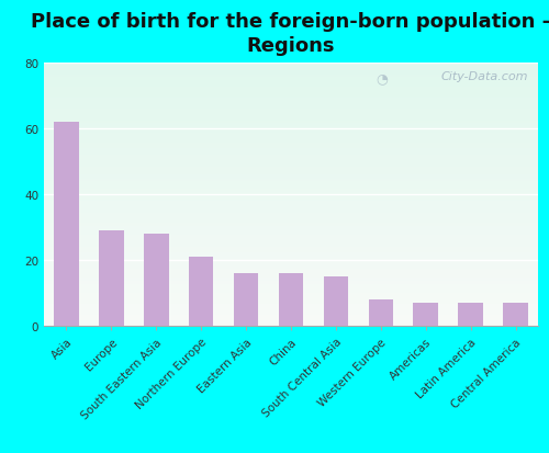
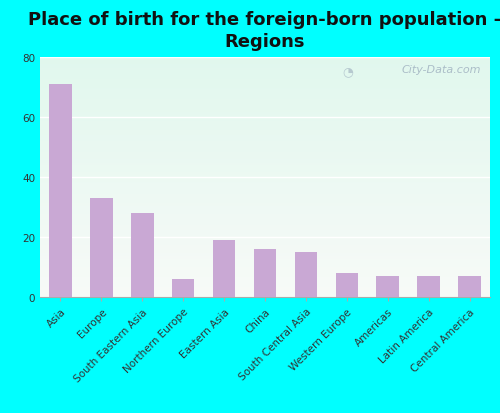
Asia: 62 -> 71
Europe: 29 -> 33
Northern Europe: 21 -> 6
Eastern Asia: 16 -> 19
